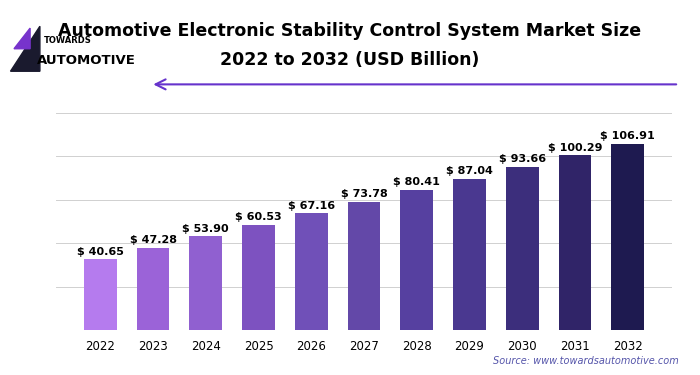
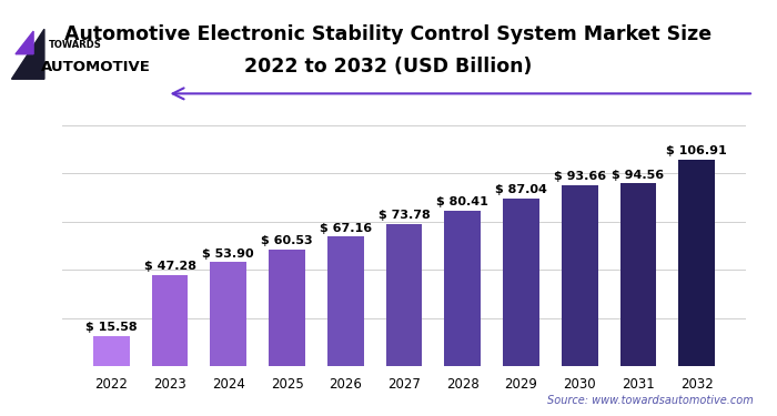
2022: 40.65 -> 15.58
2031: 100.29 -> 94.56
